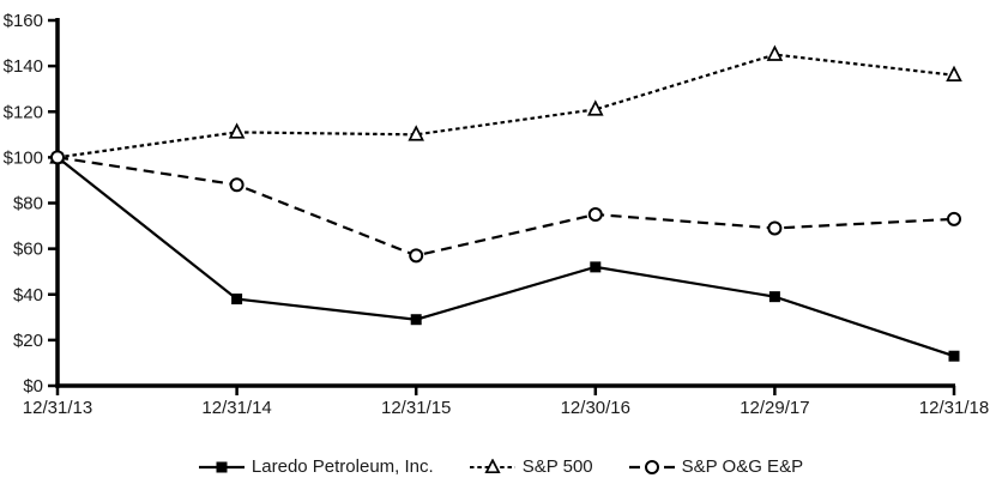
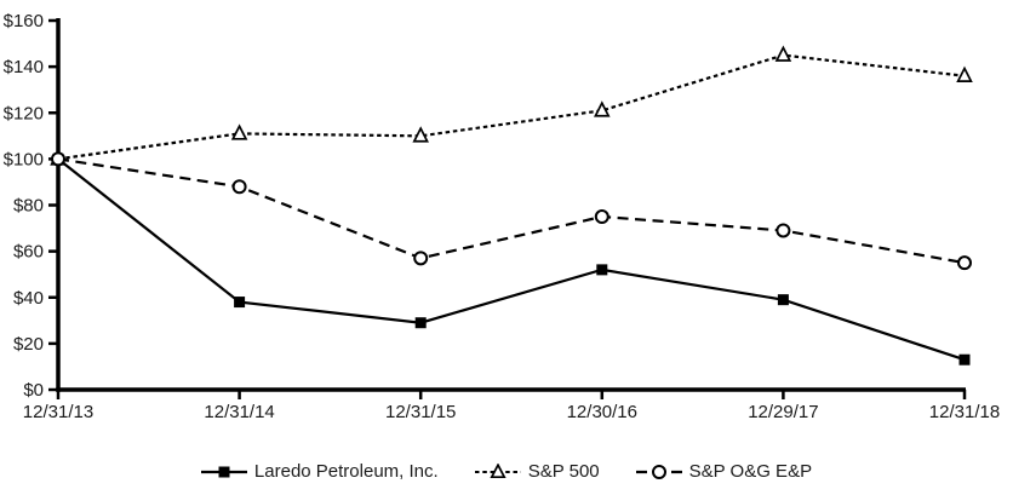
S&P O&G E&P/12/31/18: $73 -> $55
